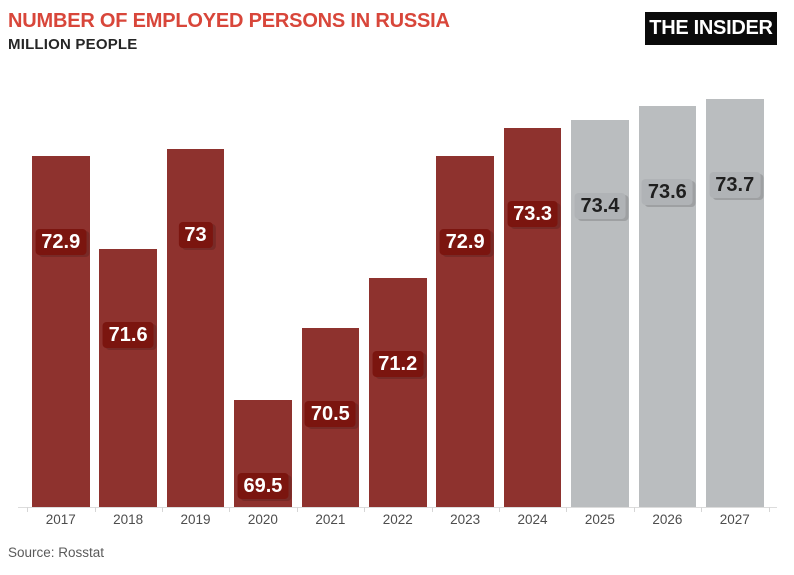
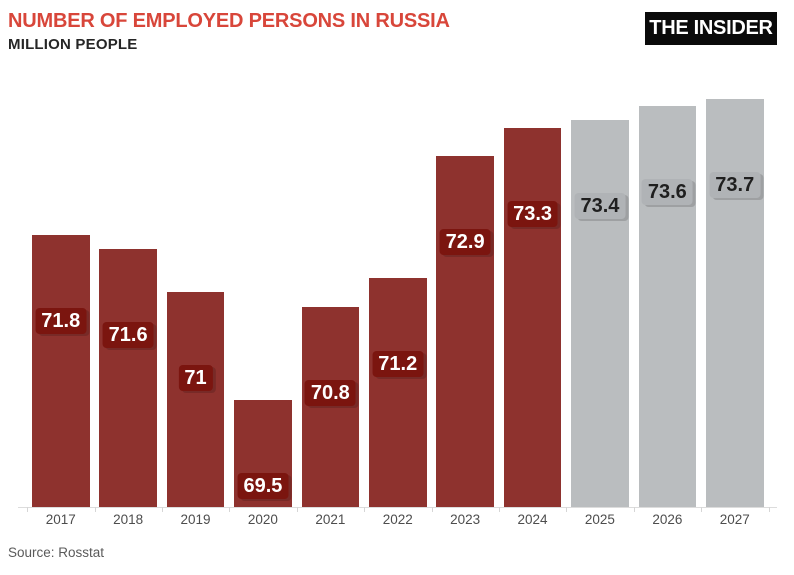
2017: 72.9 -> 71.8
2019: 73 -> 71
2021: 70.5 -> 70.8
